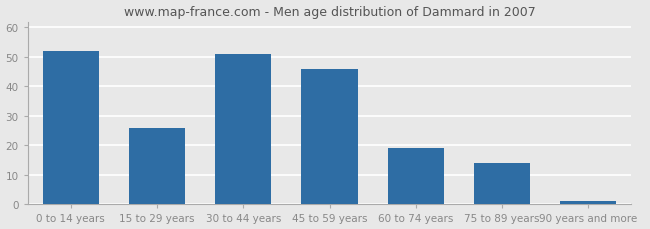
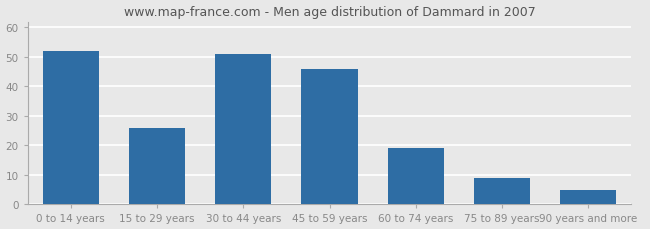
75 to 89 years: 14 -> 9
90 years and more: 1 -> 5
